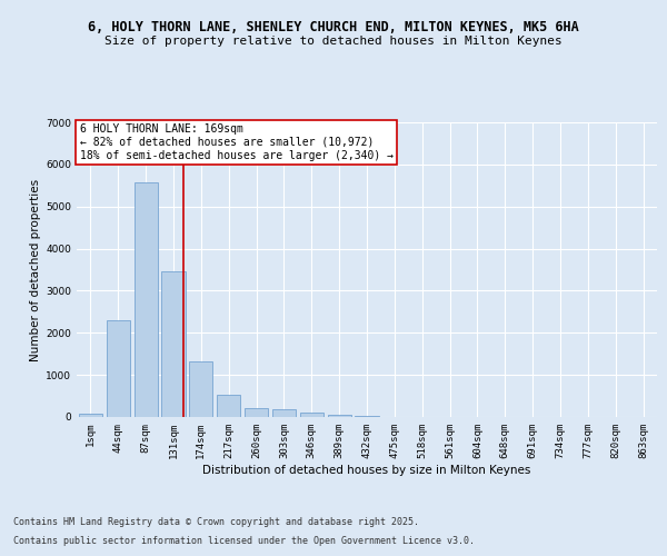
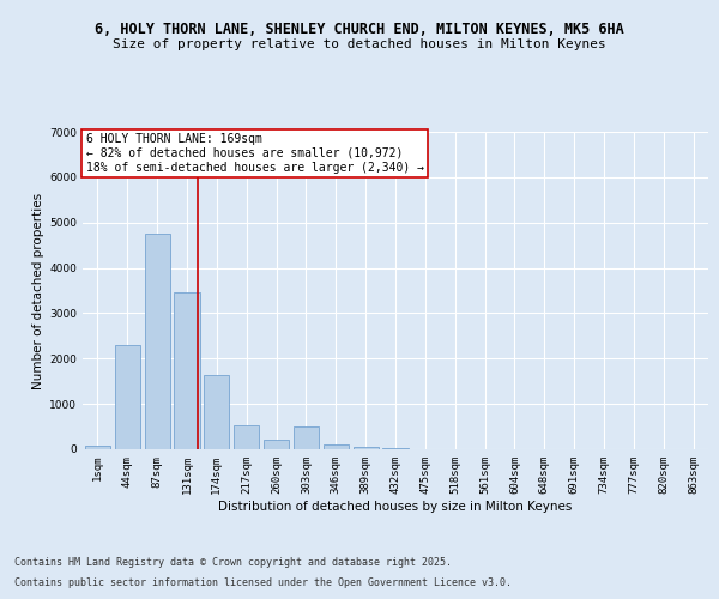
87sqm: 5570 -> 4750
174sqm: 1320 -> 1650
303sqm: 180 -> 500
